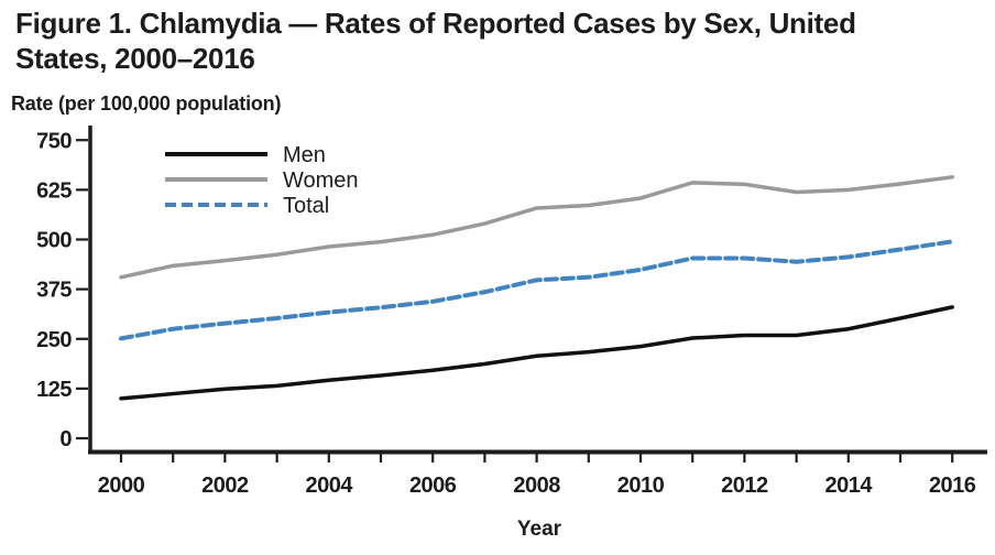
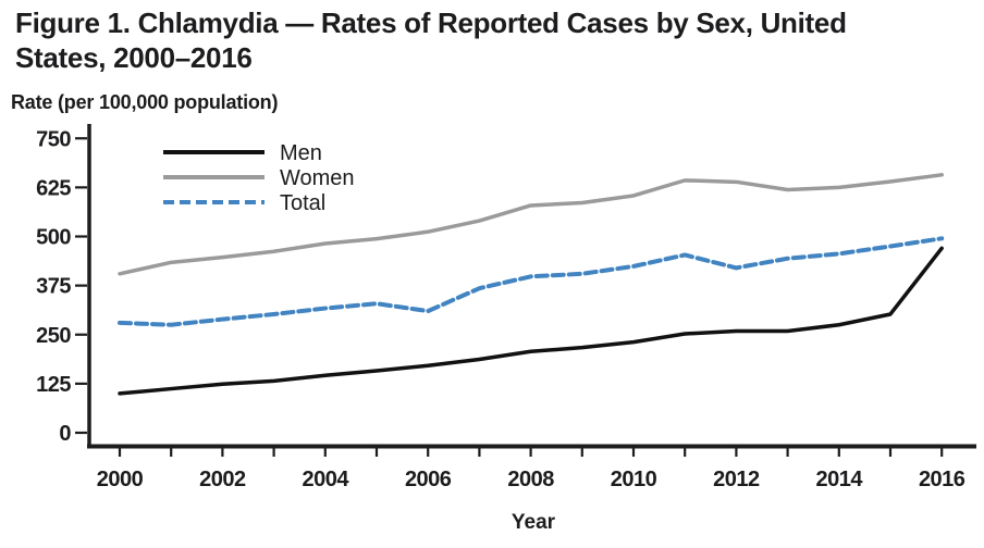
Total/2000: 250 -> 280
Total/2006: 340 -> 310
Total/2012: 450 -> 420
Men/2016: 330 -> 470
